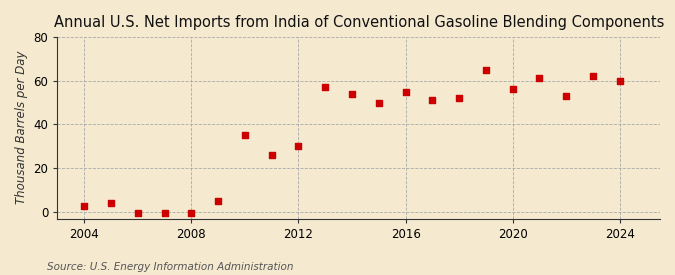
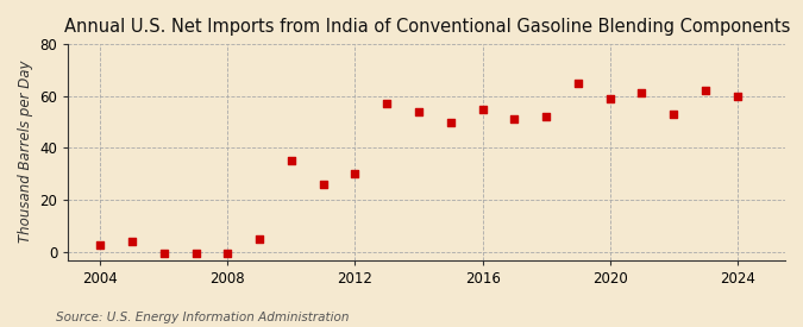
2020: 56.0 -> 59.0
